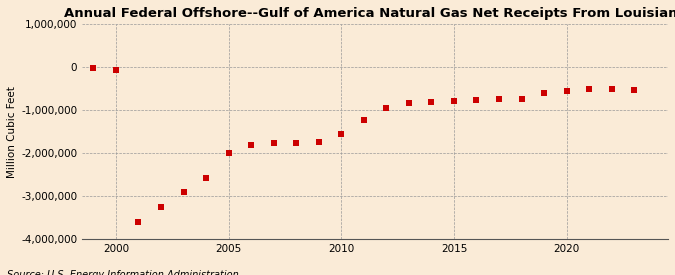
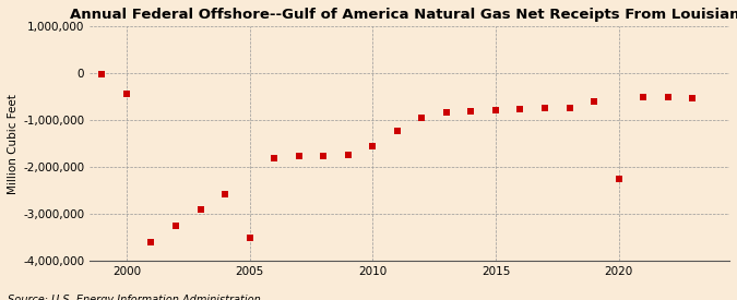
2000: -80,000 -> -450,000
2005: -2,000,000 -> -3,500,000
2020: -550,000 -> -2,250,000
